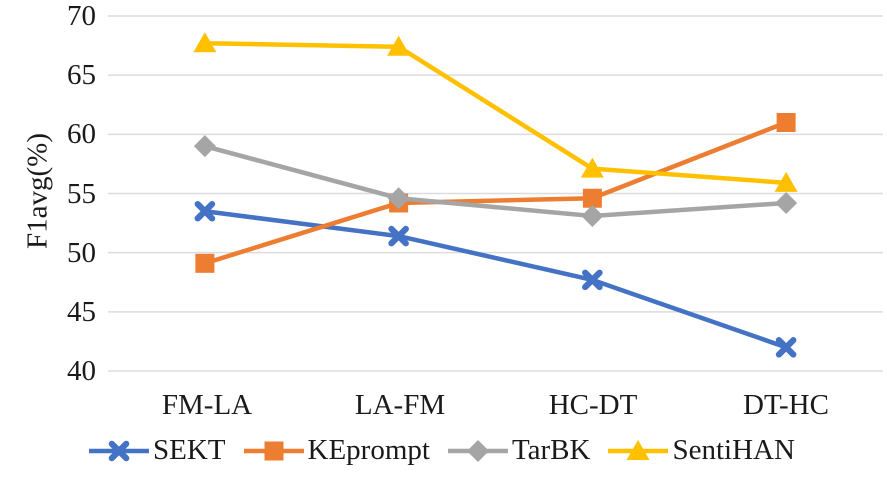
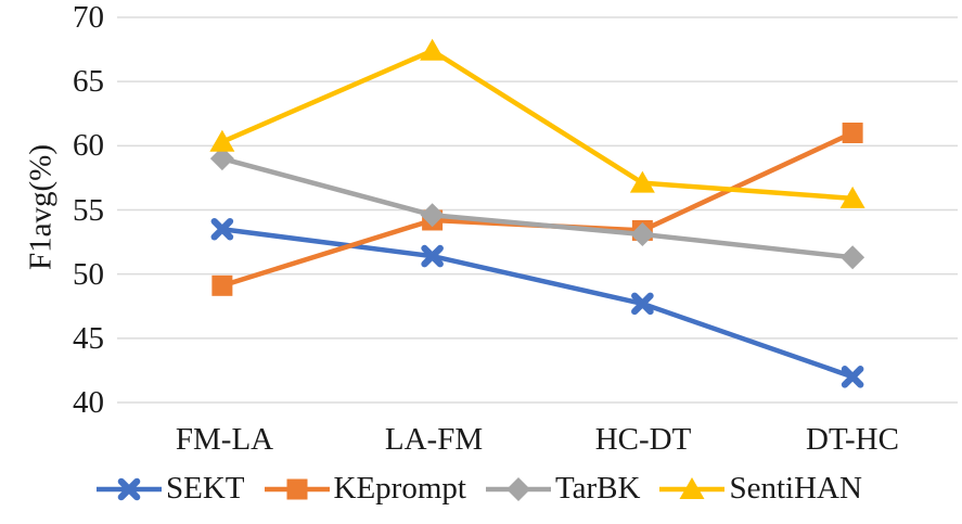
SentiHAN/FM-LA: 67.7 -> 60.3
KEprompt/HC-DT: 54.6 -> 53.4
TarBK/DT-HC: 54.2 -> 51.3
